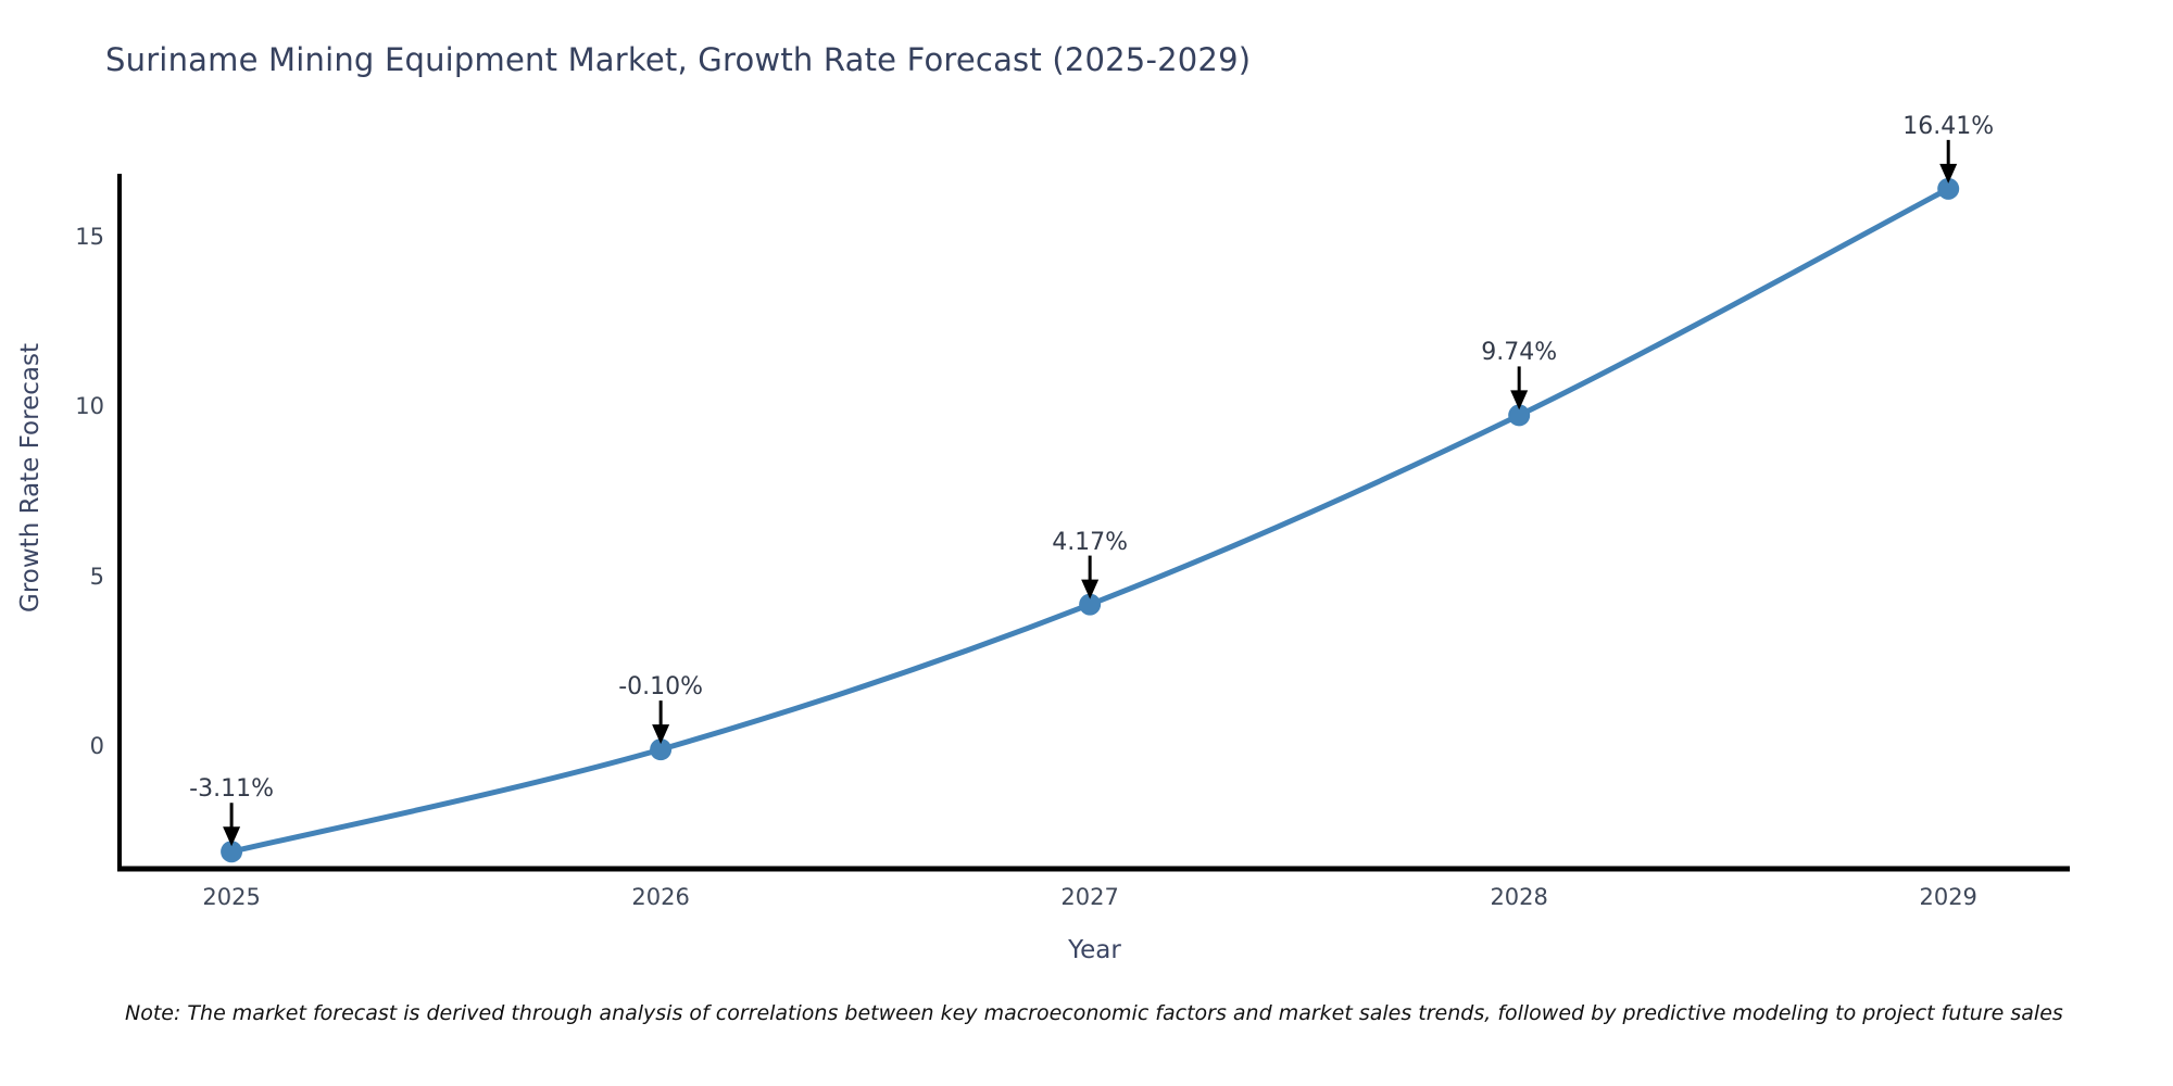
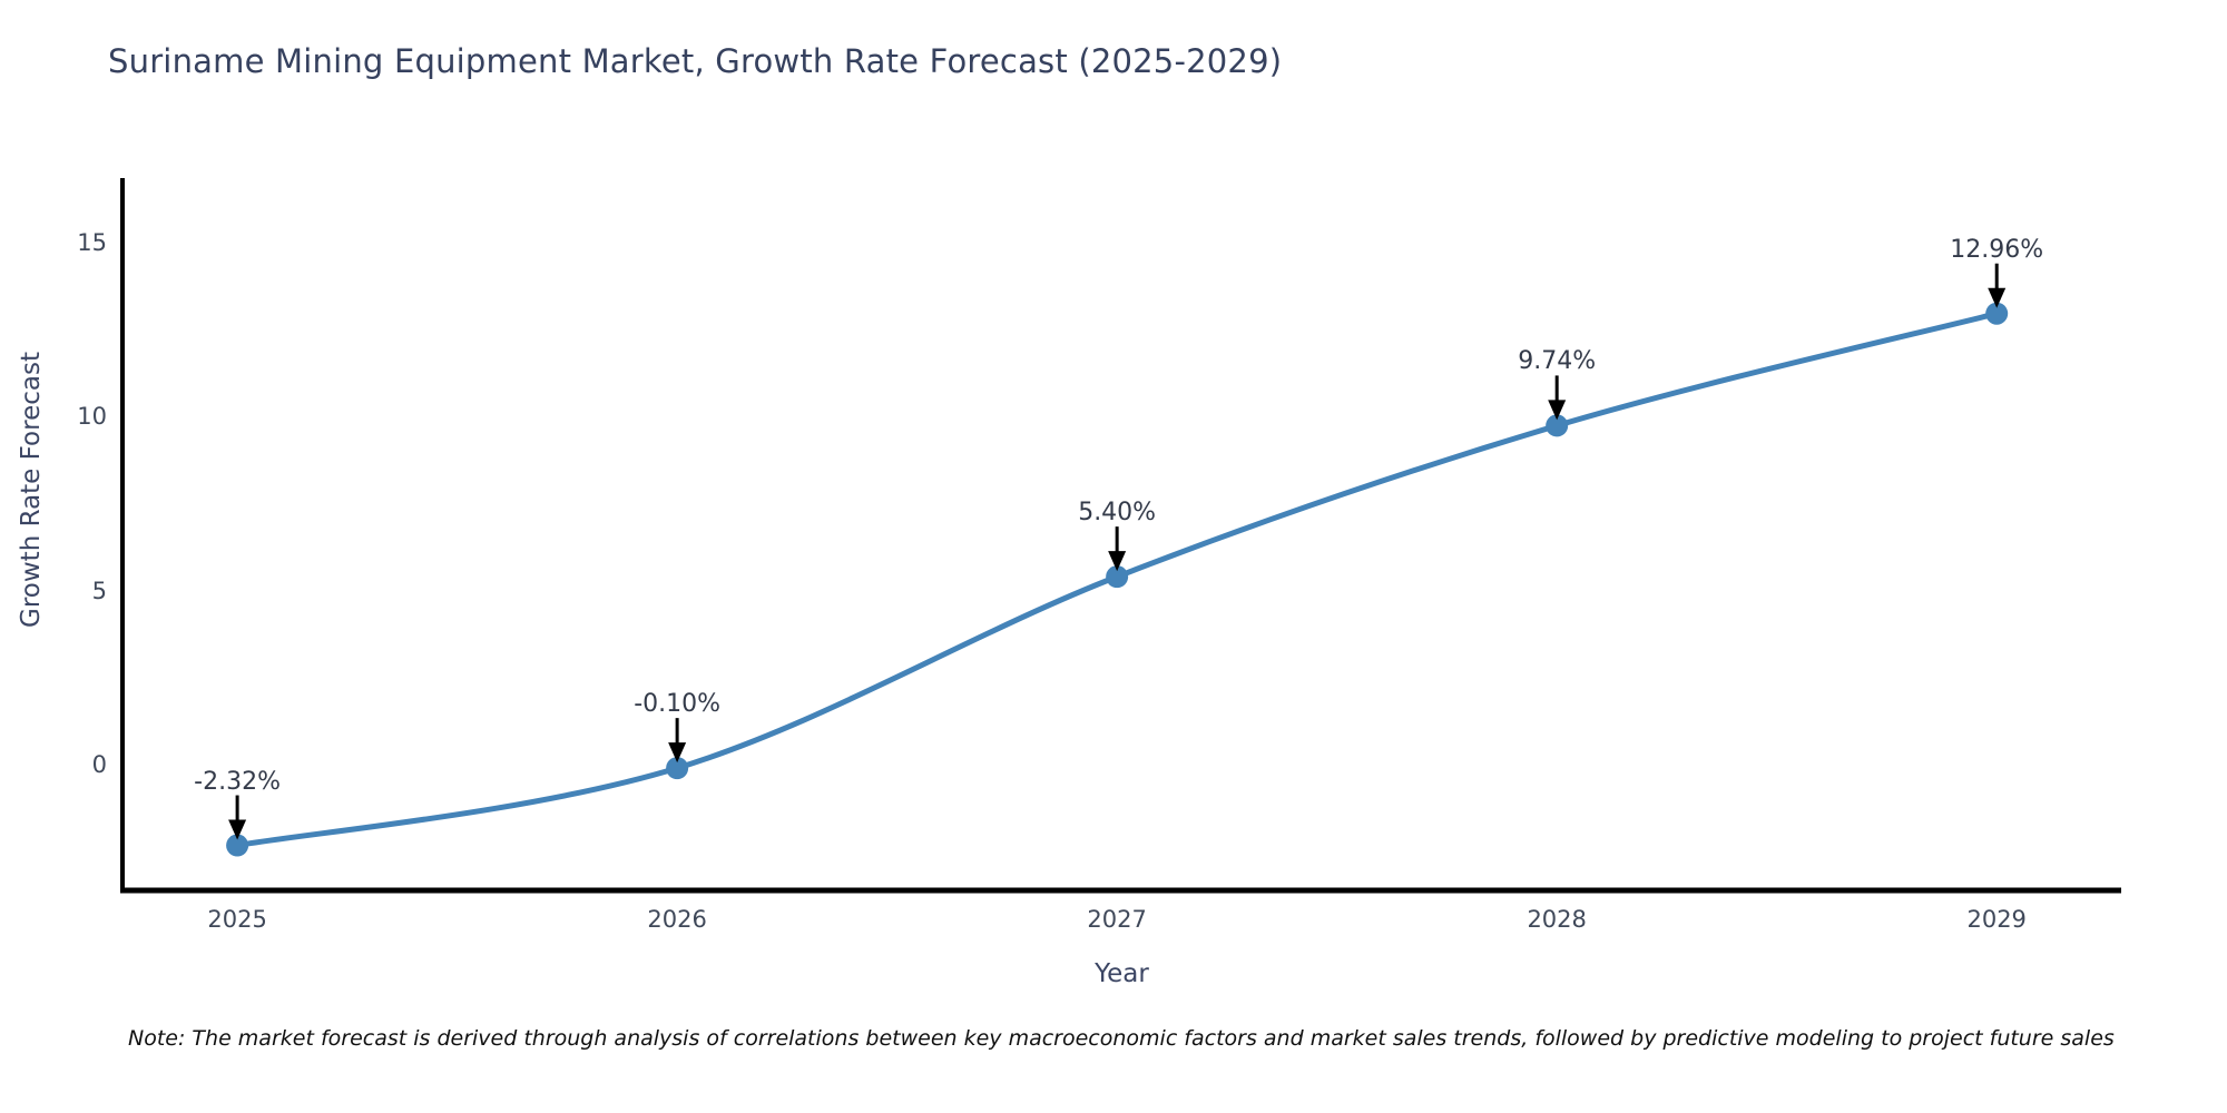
2025: -3.11% -> -2.32%
2027: 4.17% -> 5.40%
2029: 16.41% -> 12.96%
